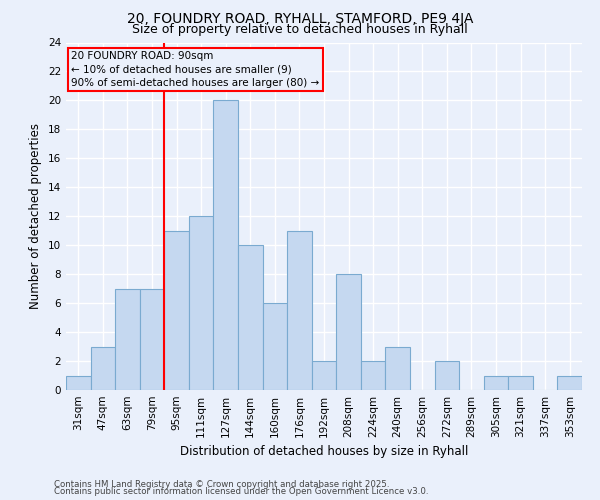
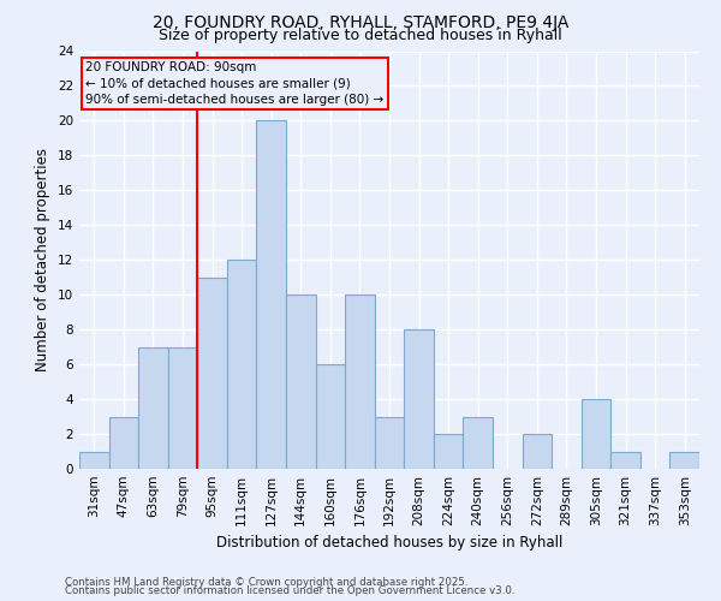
176sqm: 11 -> 10
192sqm: 2 -> 3
305sqm: 1 -> 4
